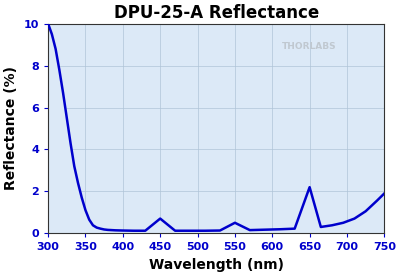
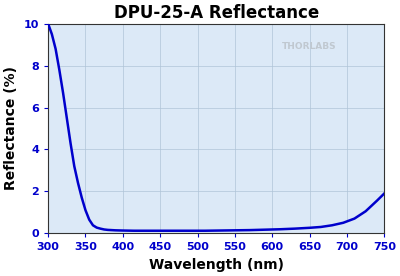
450: 0.70 -> 0.12
550: 0.50 -> 0.14
650: 2.20 -> 0.26
